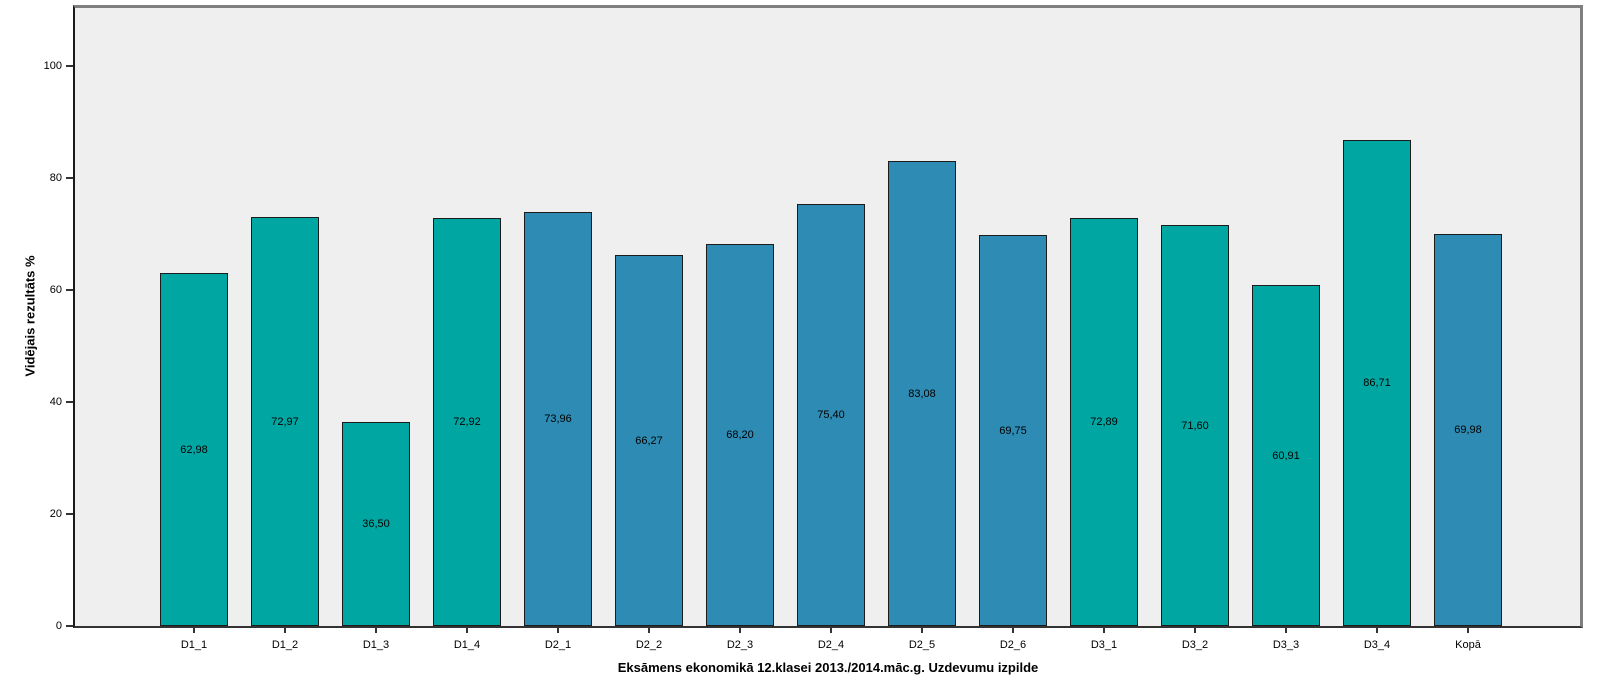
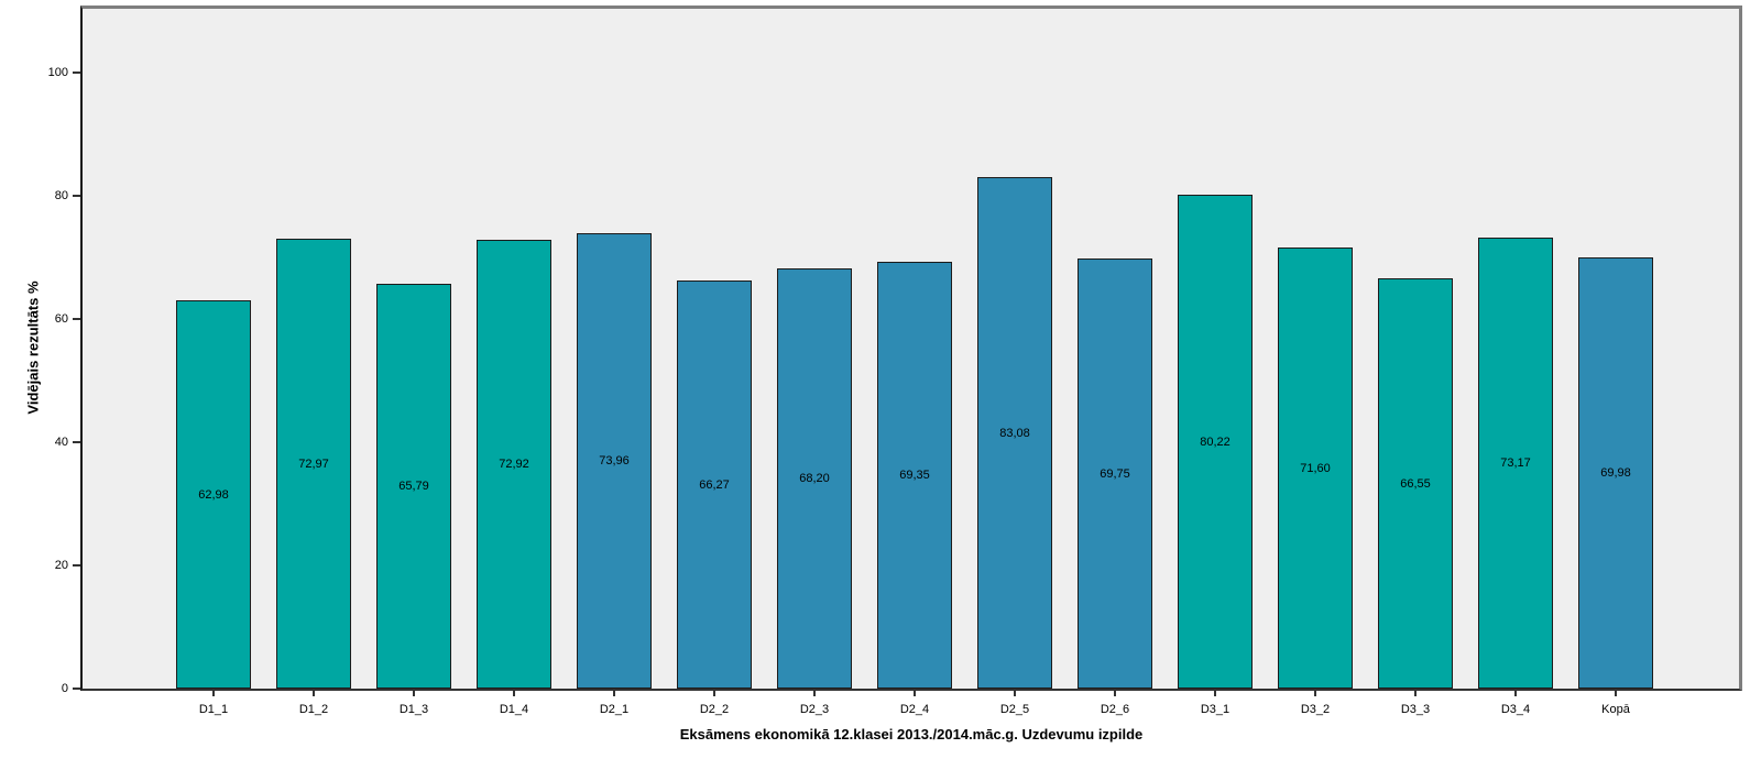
D1_3: 36,50 -> 65,79
D2_4: 75,40 -> 69,35
D3_1: 72,89 -> 80,22
D3_3: 60,91 -> 66,55
D3_4: 86,71 -> 73,17
